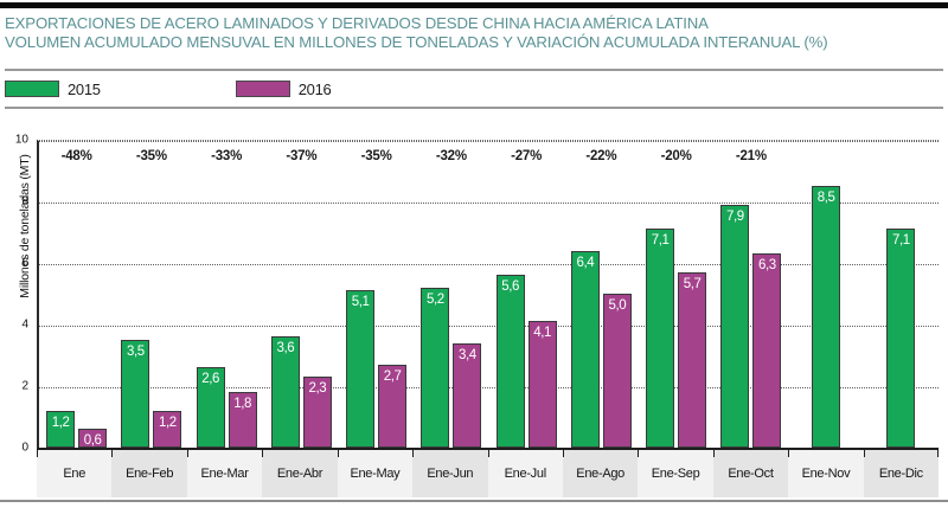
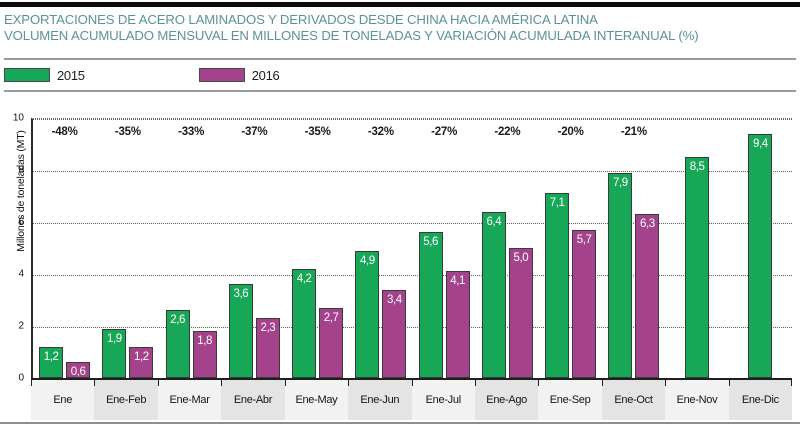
2015/Ene-Feb: 3,5 -> 1,9
2015/Ene-May: 5,1 -> 4,2
2015/Ene-Jun: 5,2 -> 4,9
2015/Ene-Dic: 7,1 -> 9,4
